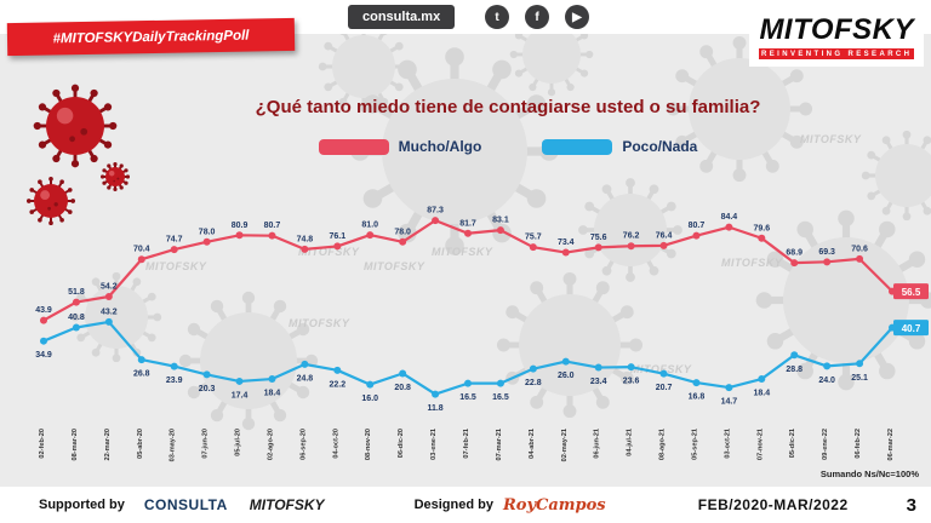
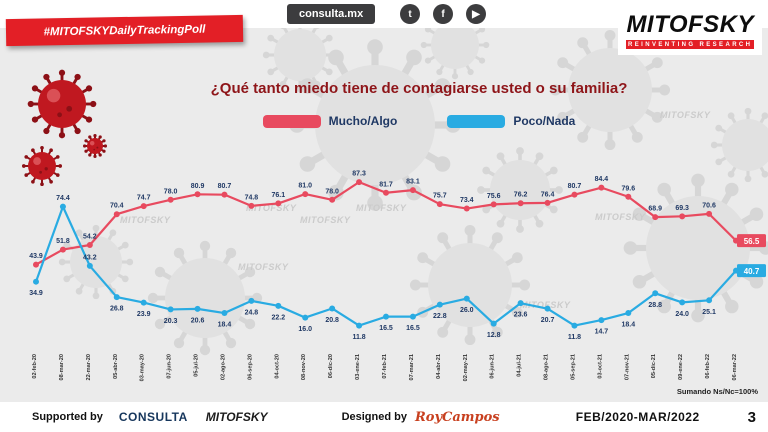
Poco/Nada/08-mar-20: 40.8 -> 74.4
Poco/Nada/05-jul-20: 17.4 -> 20.6
Poco/Nada/06-jun-21: 23.4 -> 12.8
Poco/Nada/05-sep-21: 16.8 -> 11.8
